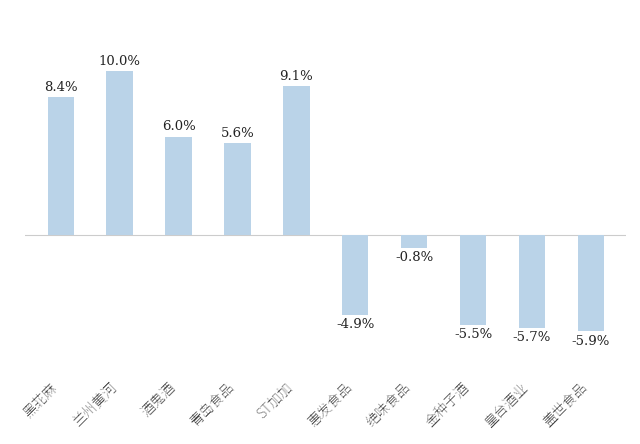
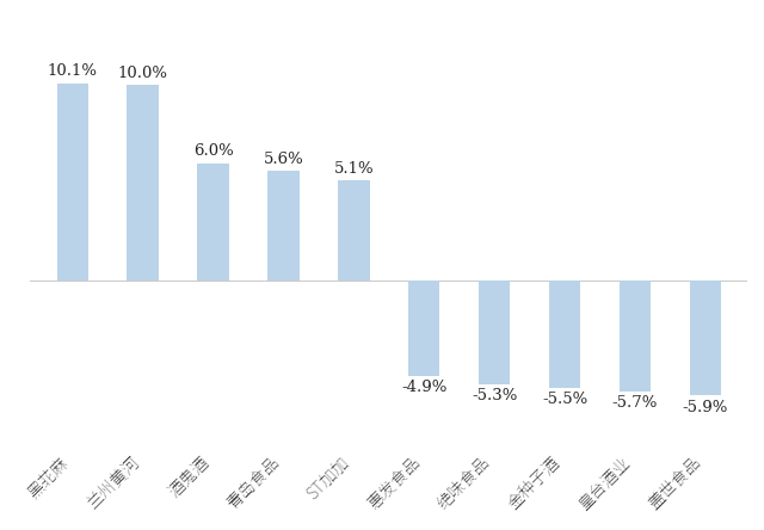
黑苝麻: 8.4% -> 10.1%
ST加加: 9.1% -> 5.1%
绝味食品: -0.8% -> -5.3%
